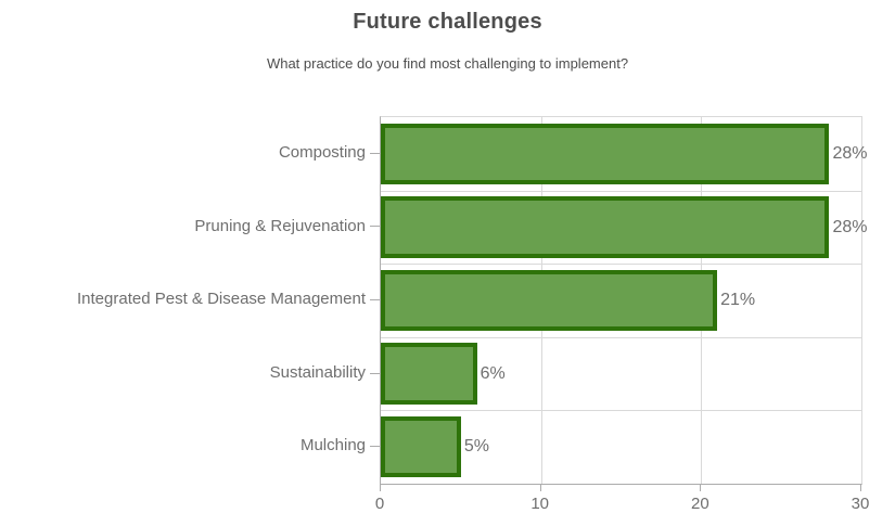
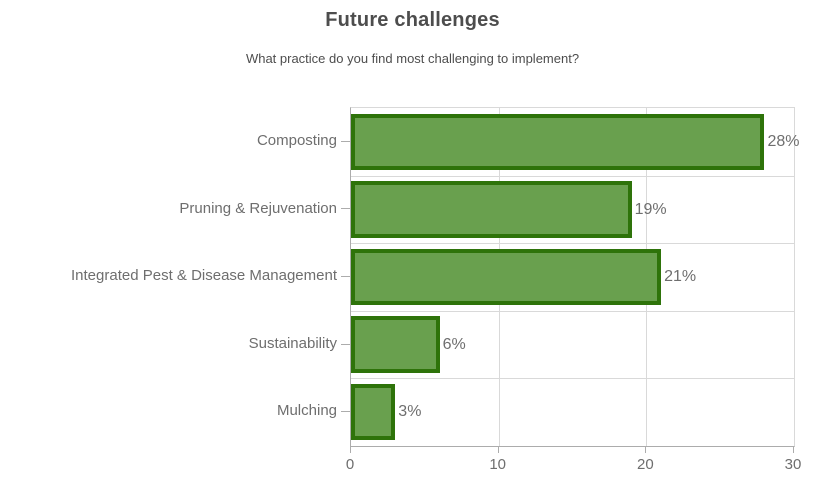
Pruning & Rejuvenation: 28% -> 19%
Mulching: 5% -> 3%
